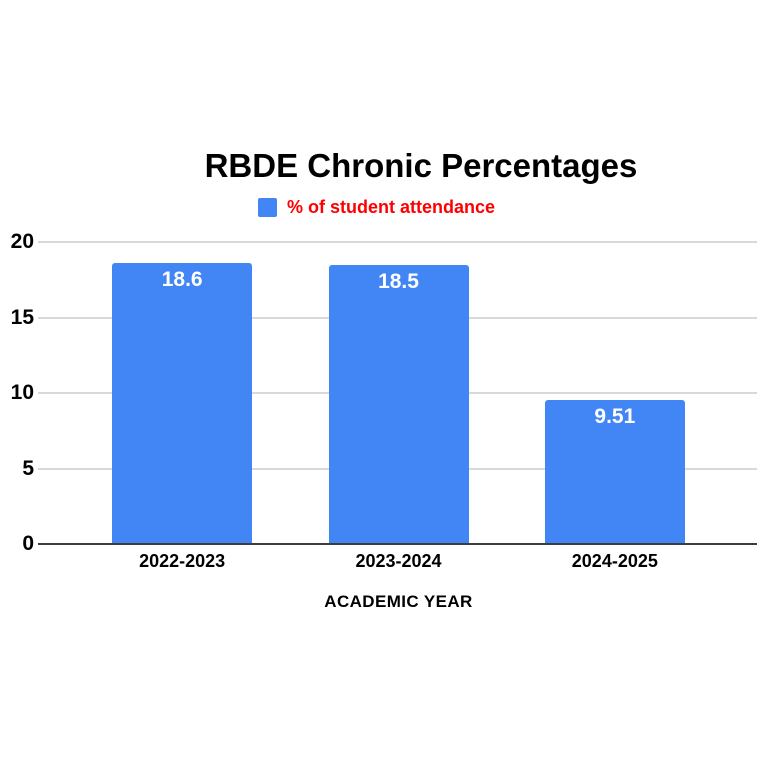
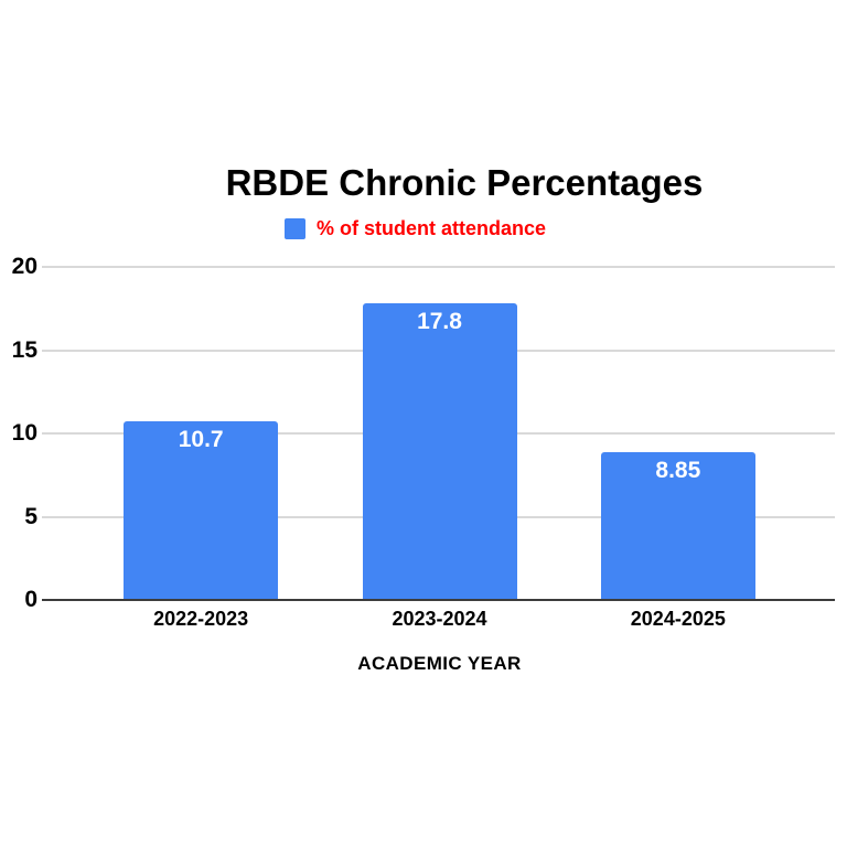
2022-2023: 18.6 -> 10.7
2023-2024: 18.5 -> 17.8
2024-2025: 9.51 -> 8.85
